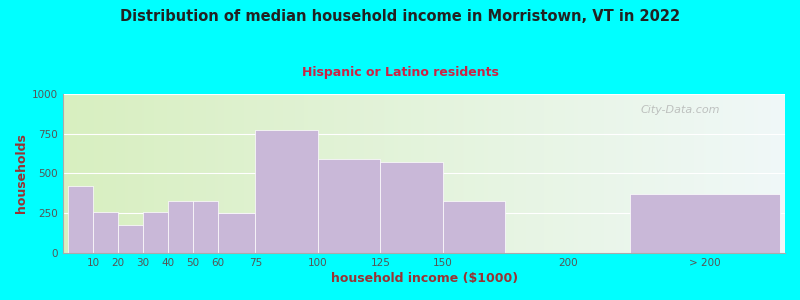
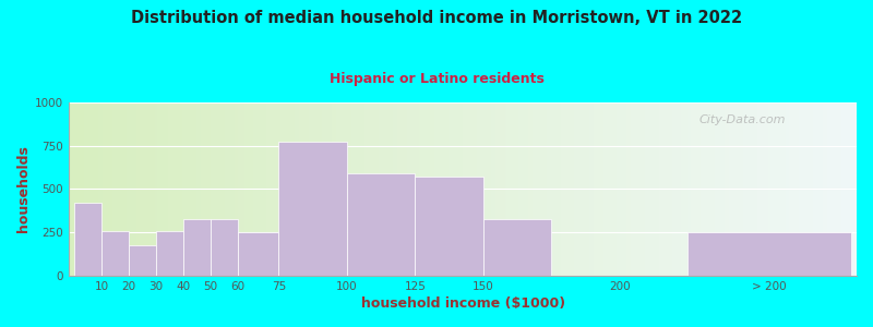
> 200: 370 -> 250
